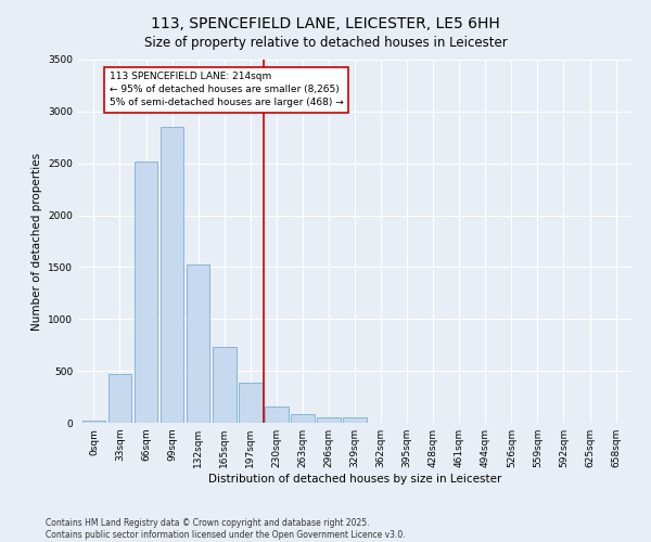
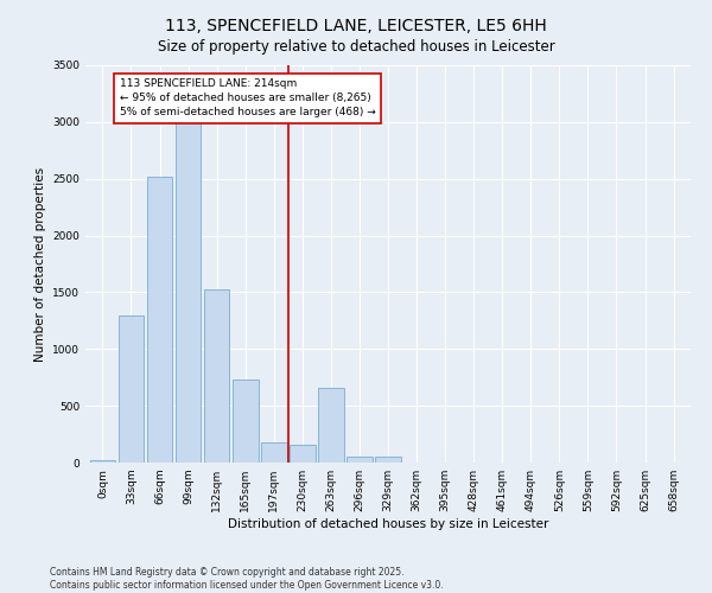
33sqm: 470 -> 1300
99sqm: 2850 -> 3000
197sqm: 390 -> 180
263sqm: 80 -> 660
